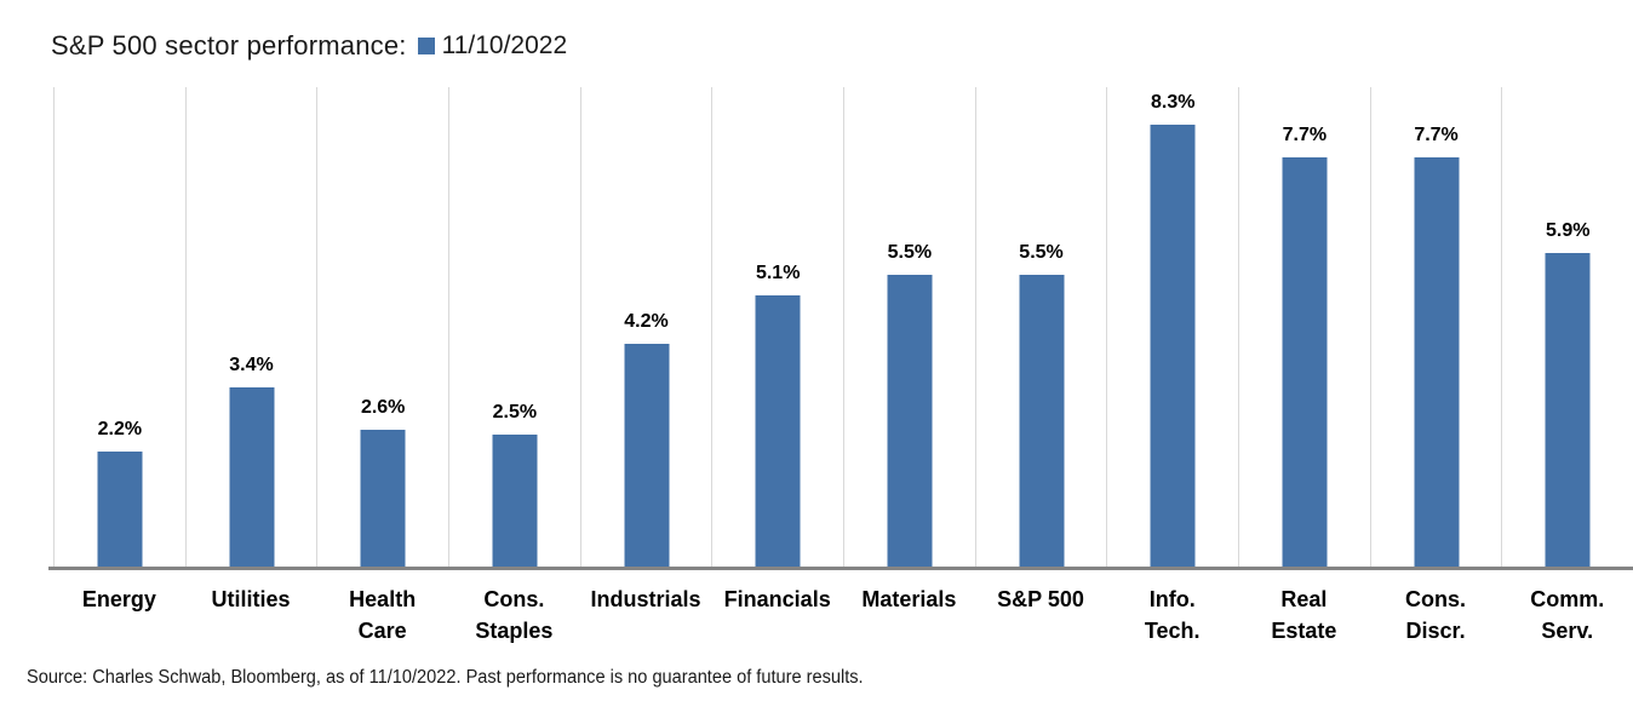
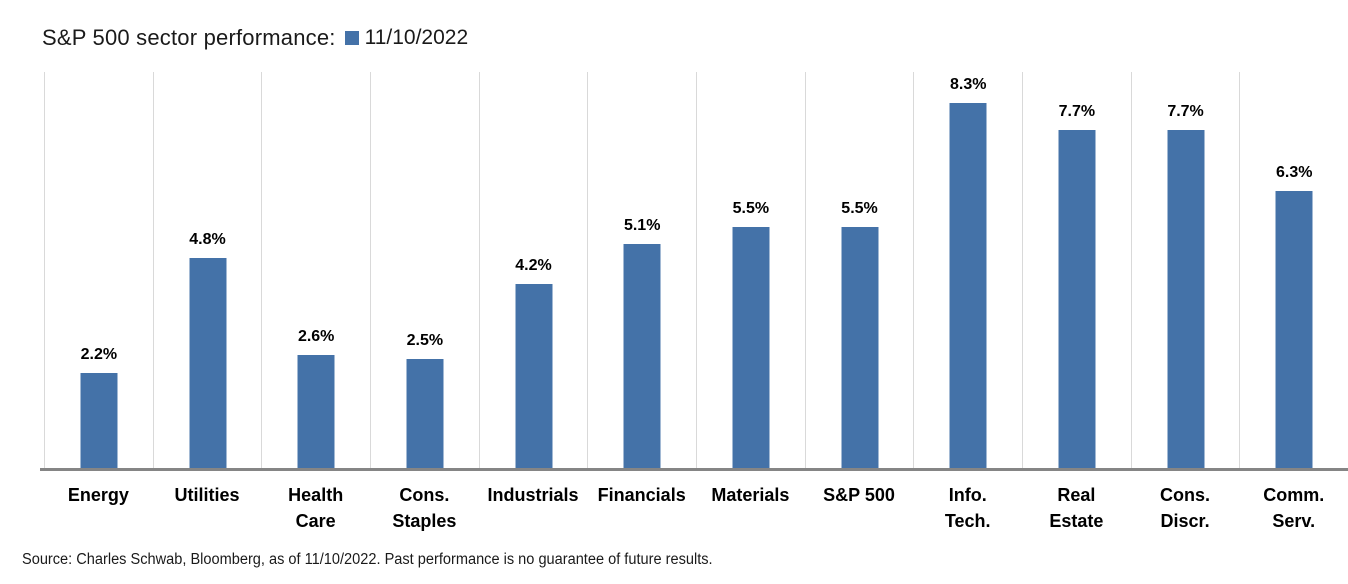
Utilities: 3.4% -> 4.8%
Comm. Serv.: 5.9% -> 6.3%
